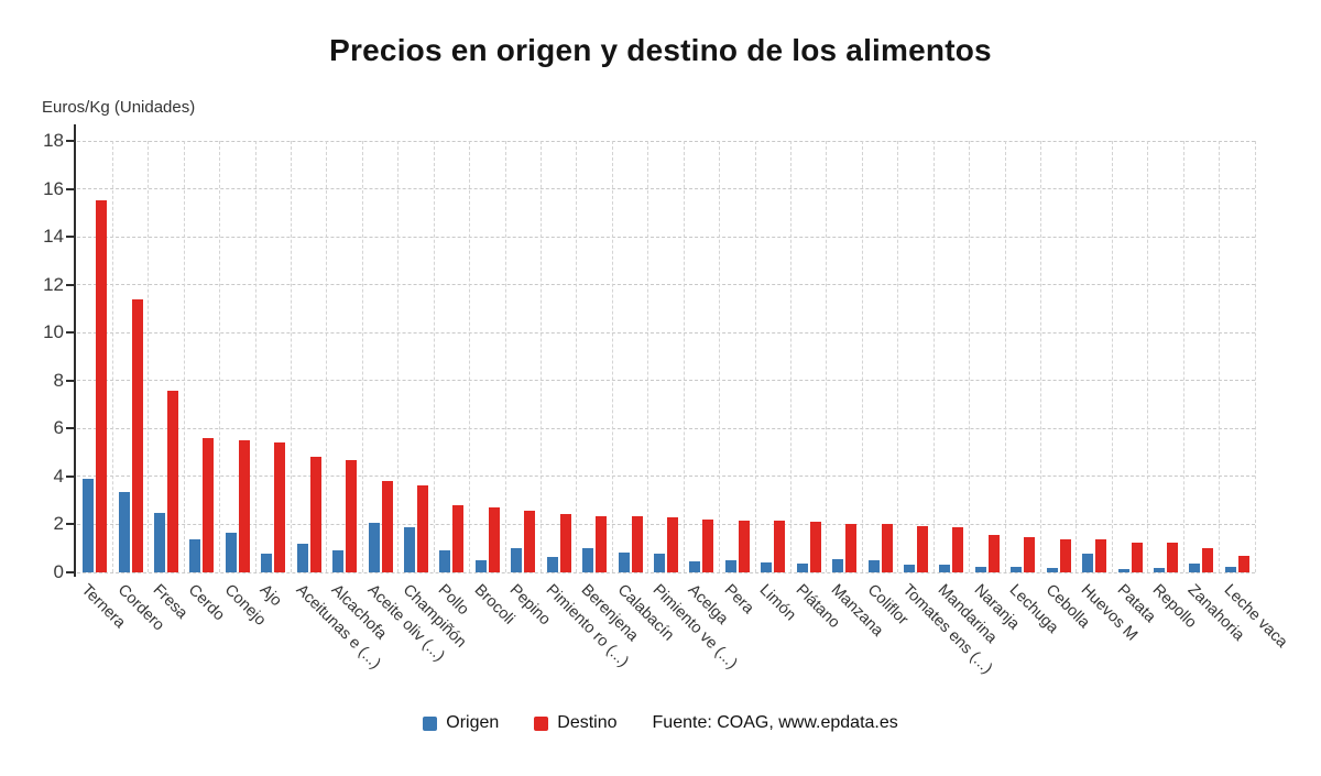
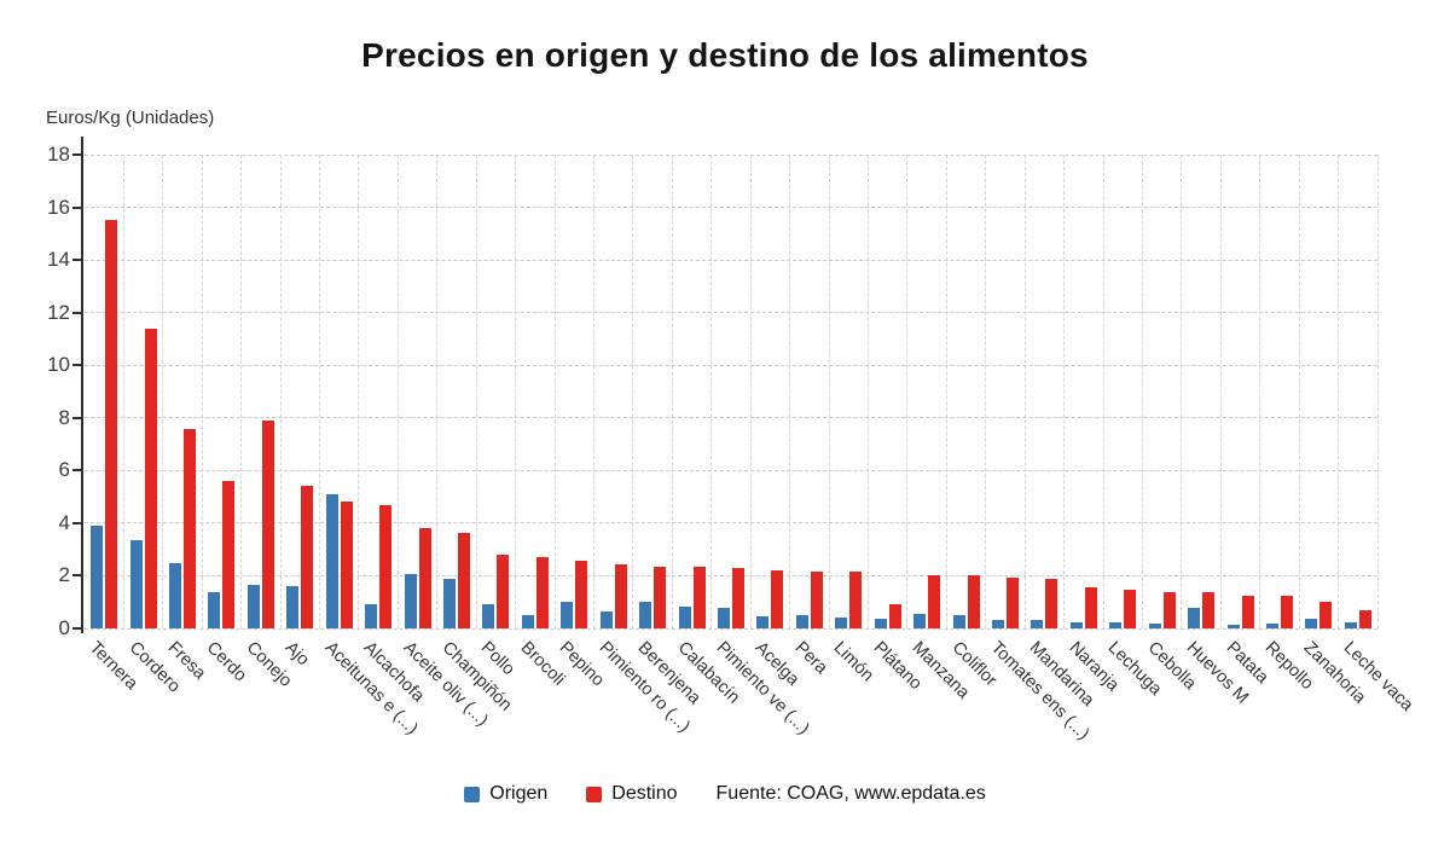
Destino/Conejo: 5.5 -> 7.9
Origen/Ajo: 0.8 -> 1.6
Origen/Aceitunas e (...): 1.2 -> 5.1
Destino/Plátano: 2.1 -> 0.9
